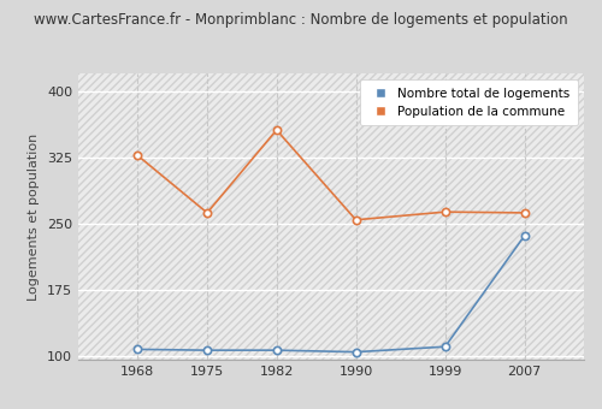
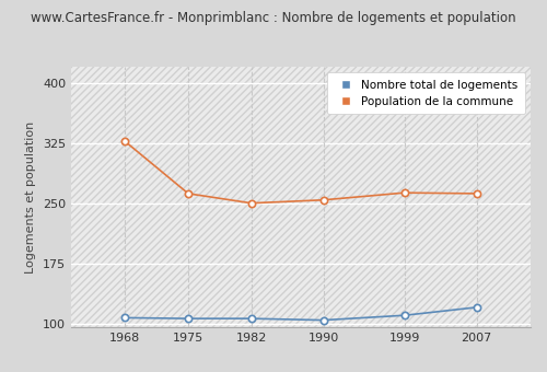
Population de la commune/1982: 356 -> 250
Nombre total de logements/2007: 236 -> 120
